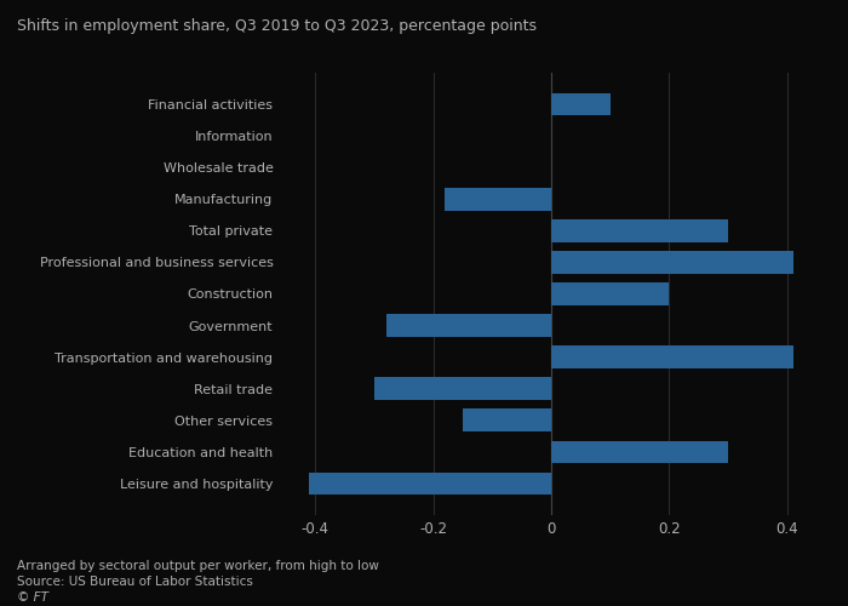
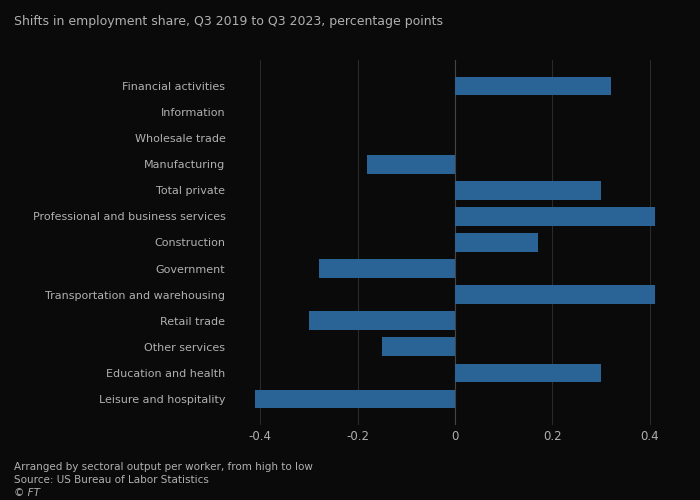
Financial activities: 0.10 -> 0.32
Construction: 0.20 -> 0.17
